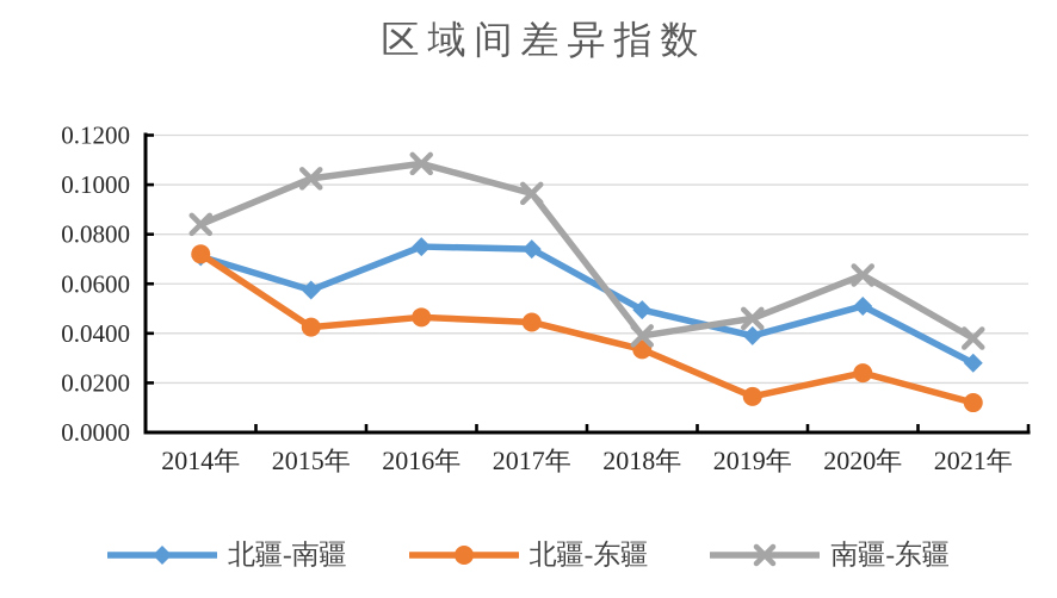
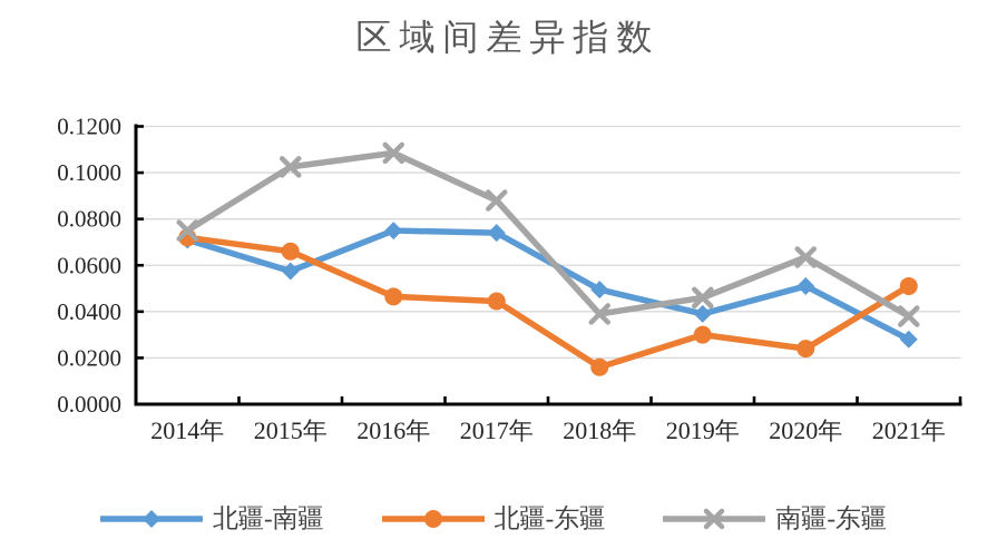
南疆-东疆/2014年: 0.084 -> 0.075
北疆-东疆/2015年: 0.043 -> 0.066
南疆-东疆/2017年: 0.097 -> 0.088
北疆-东疆/2018年: 0.034 -> 0.016
北疆-东疆/2019年: 0.015 -> 0.030
北疆-东疆/2021年: 0.012 -> 0.051
